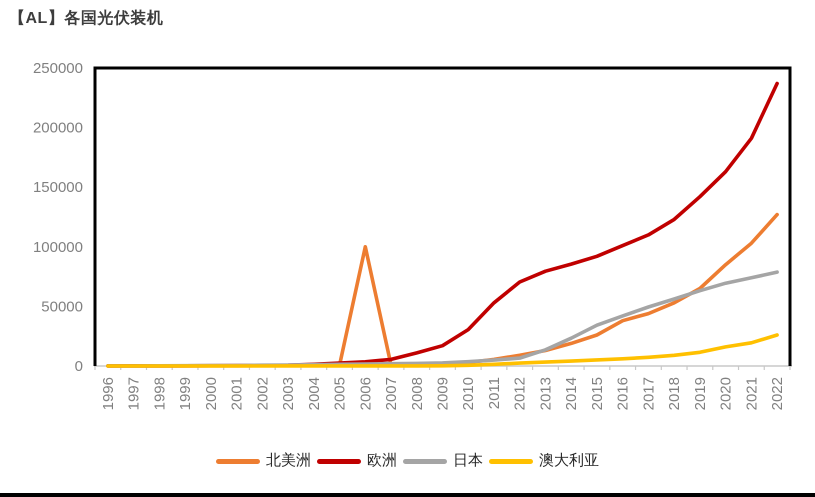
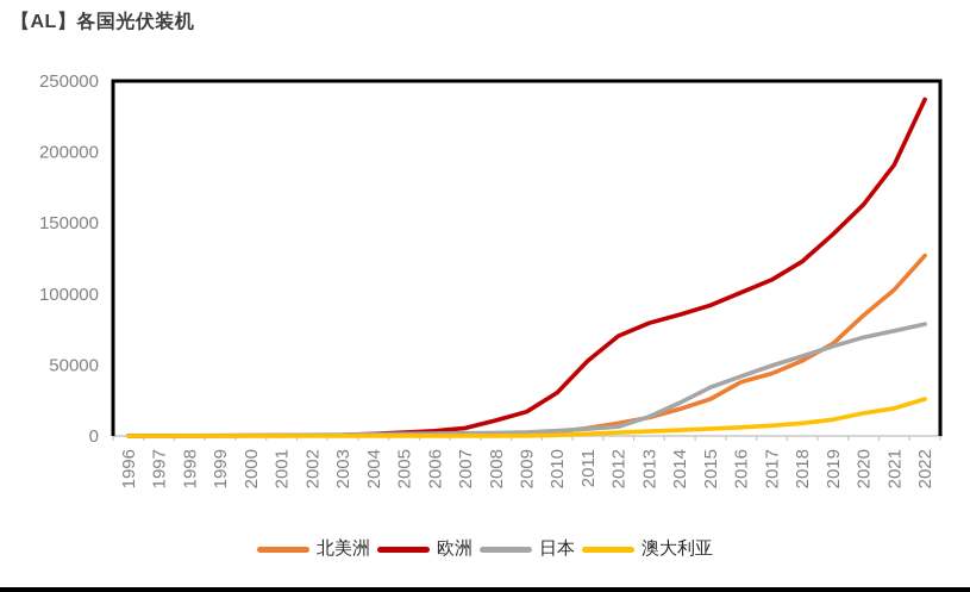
北美洲/2006: 100000 -> 1000
